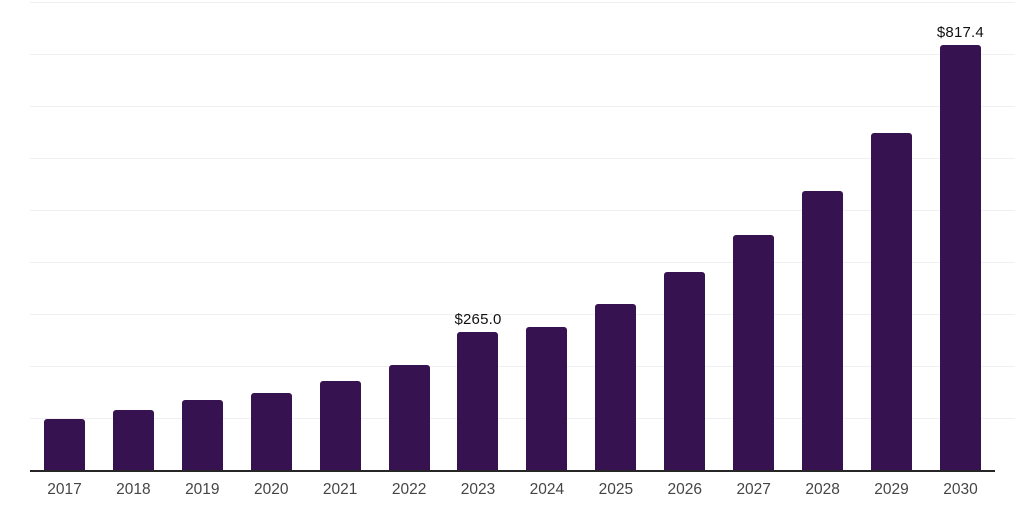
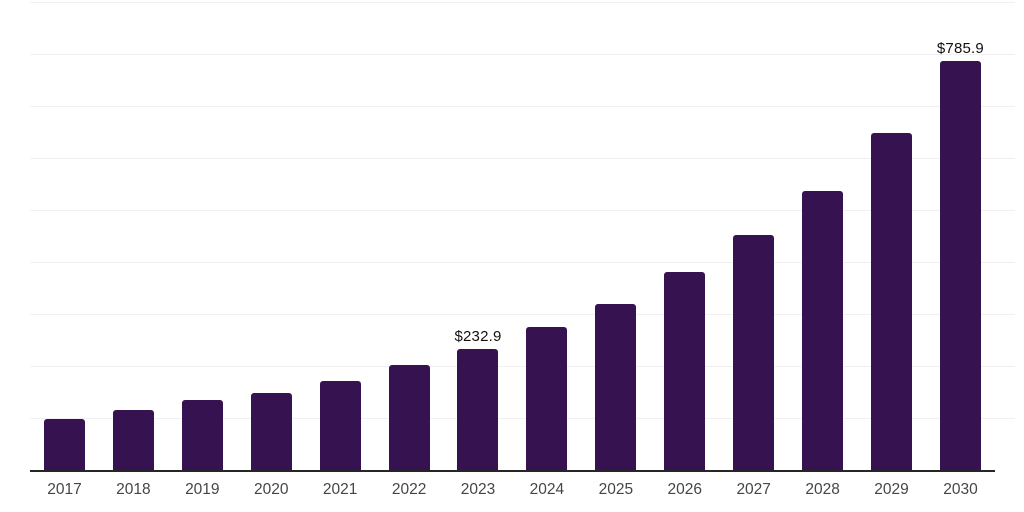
2023: $265.0 -> $232.9
2030: $817.4 -> $785.9
